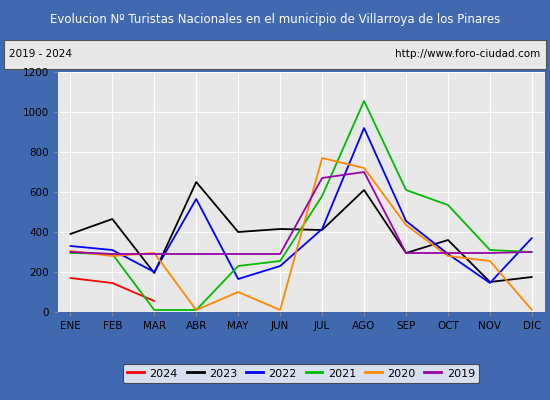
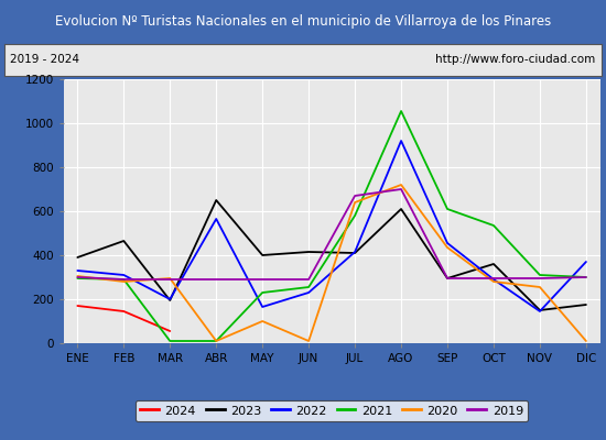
2020/JUL: 770 -> 640
